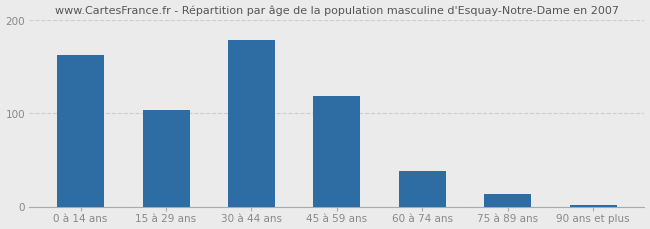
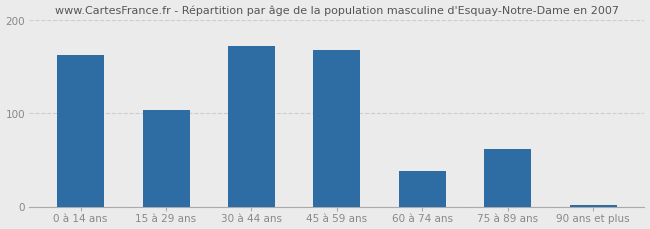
30 à 44 ans: 179 -> 172
45 à 59 ans: 118 -> 168
75 à 89 ans: 13 -> 62
